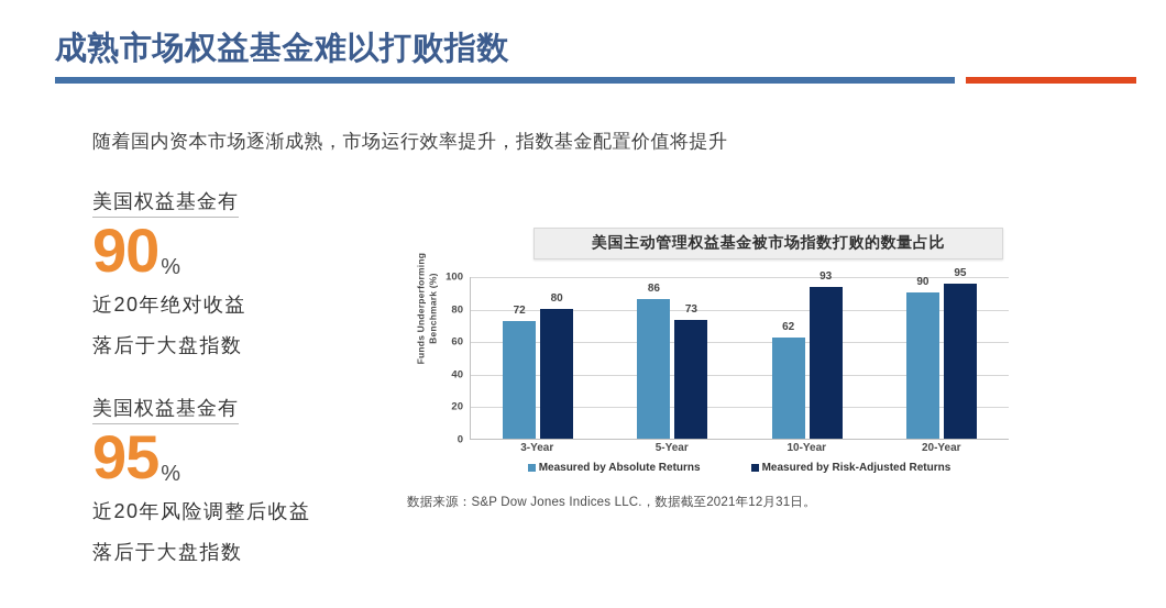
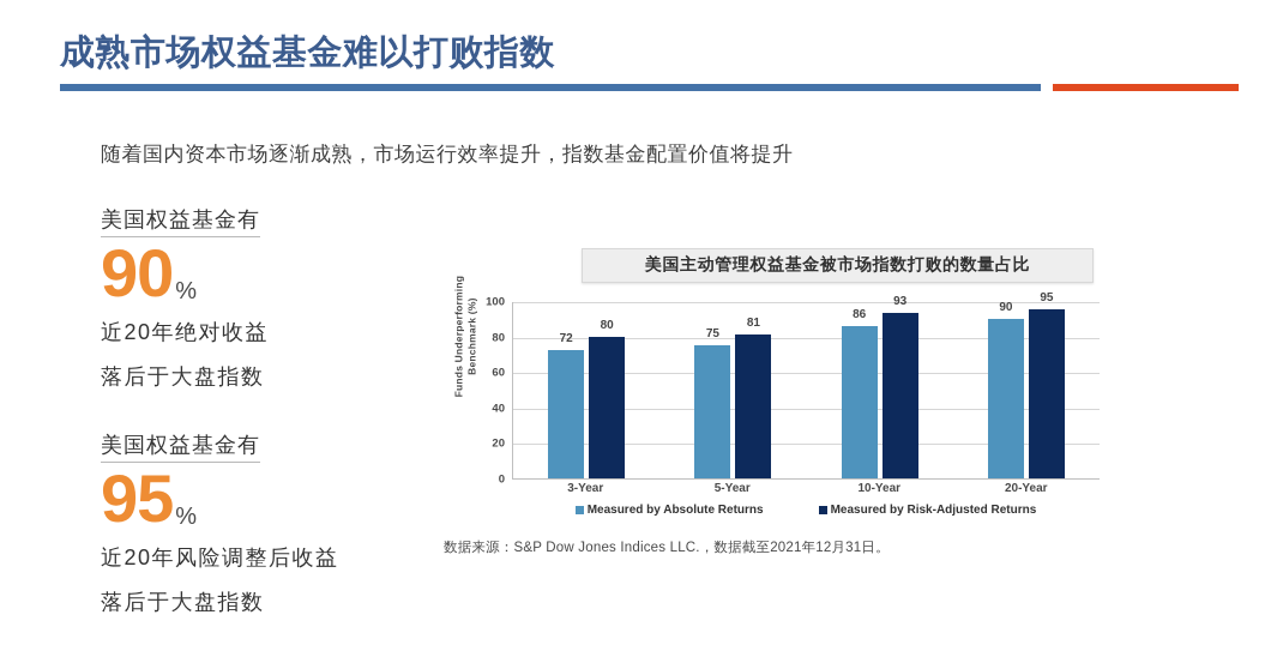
Measured by Absolute Returns/5-Year: 86 -> 75
Measured by Risk-Adjusted Returns/5-Year: 73 -> 81
Measured by Absolute Returns/10-Year: 62 -> 86
